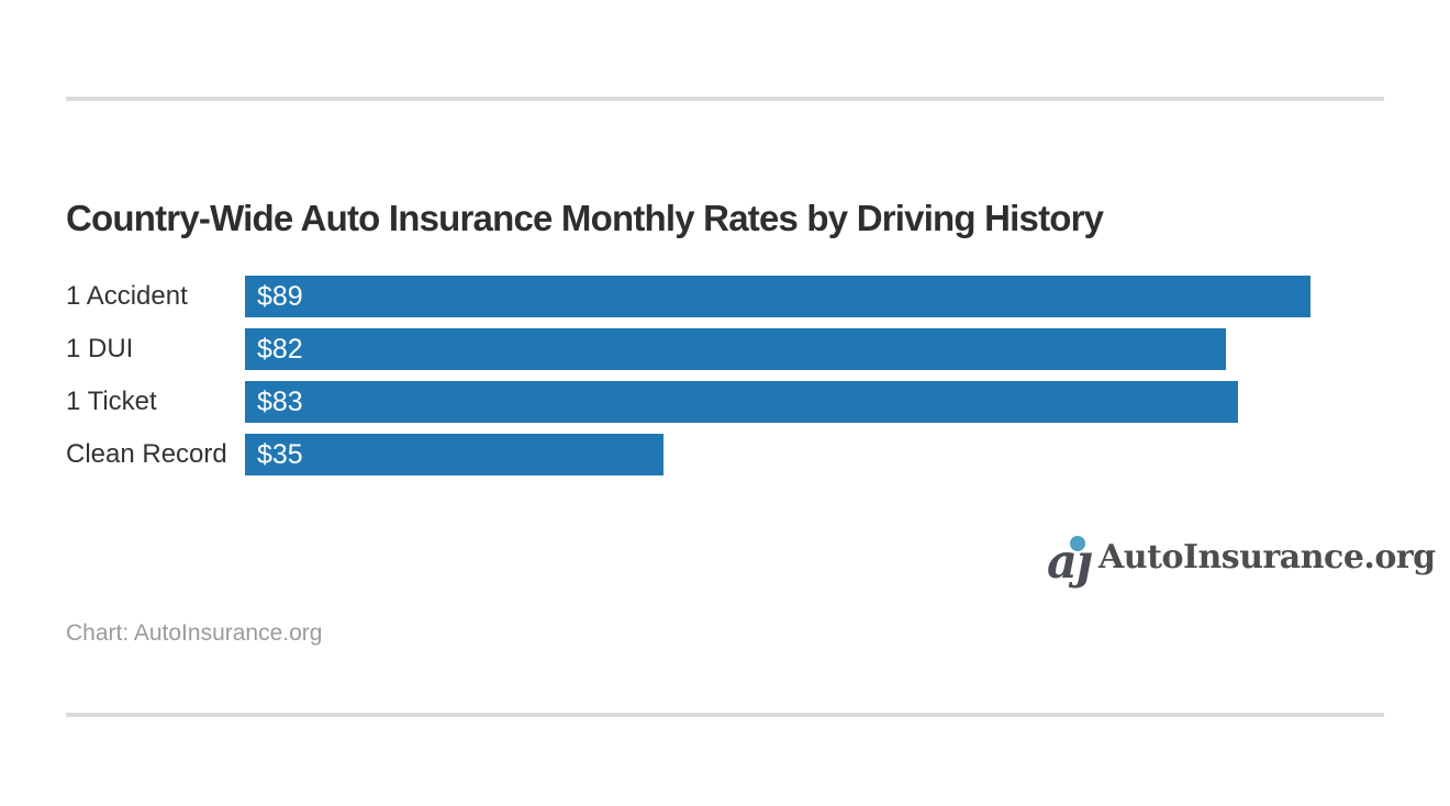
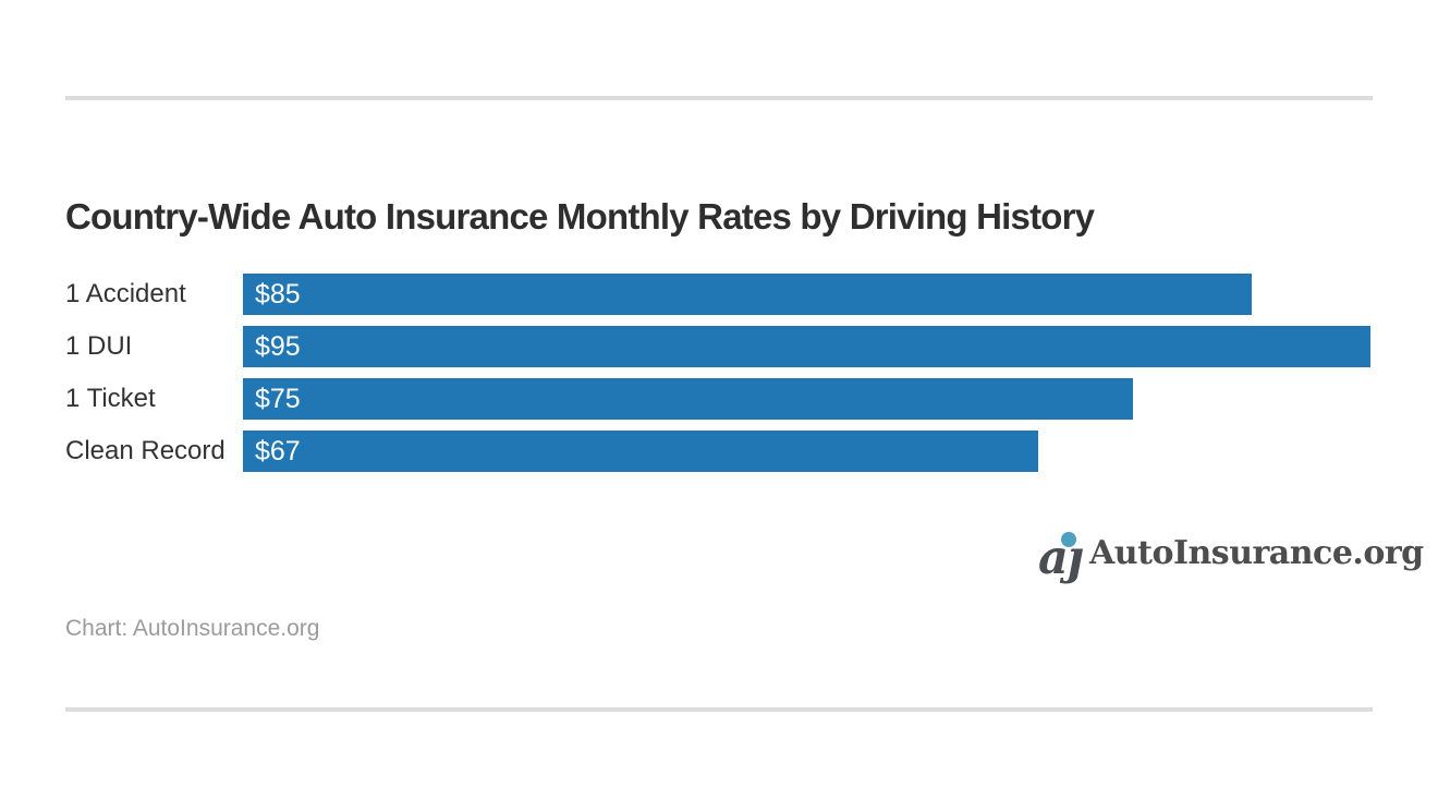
1 Accident: $89 -> $85
1 DUI: $82 -> $95
1 Ticket: $83 -> $75
Clean Record: $35 -> $67
